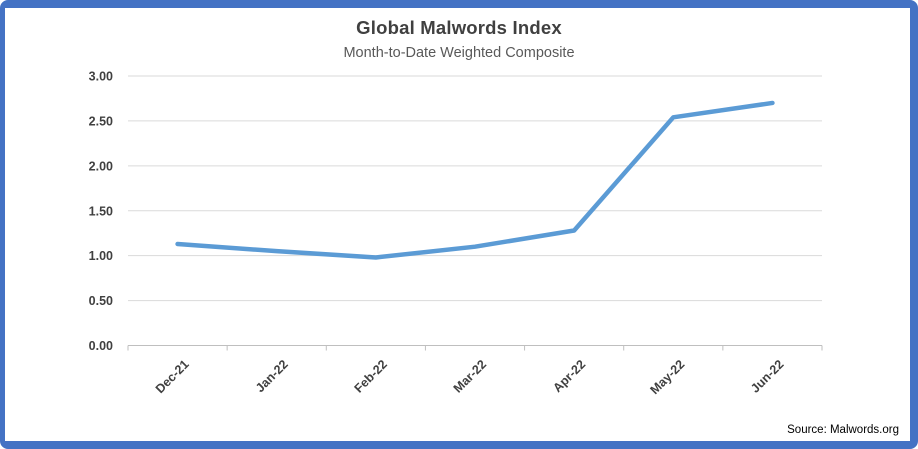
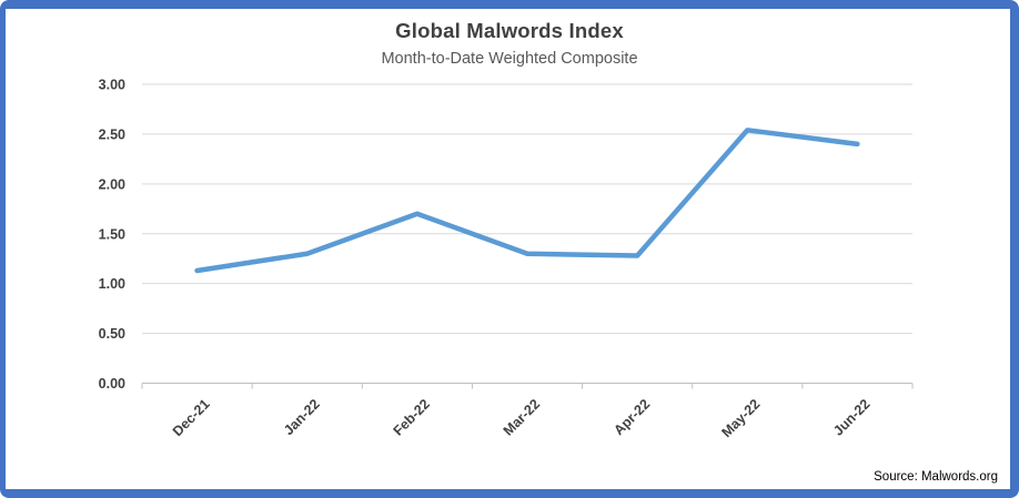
Jan-22: 1.1 -> 1.3
Feb-22: 1.0 -> 1.7
Mar-22: 1.1 -> 1.3
Jun-22: 2.7 -> 2.4
